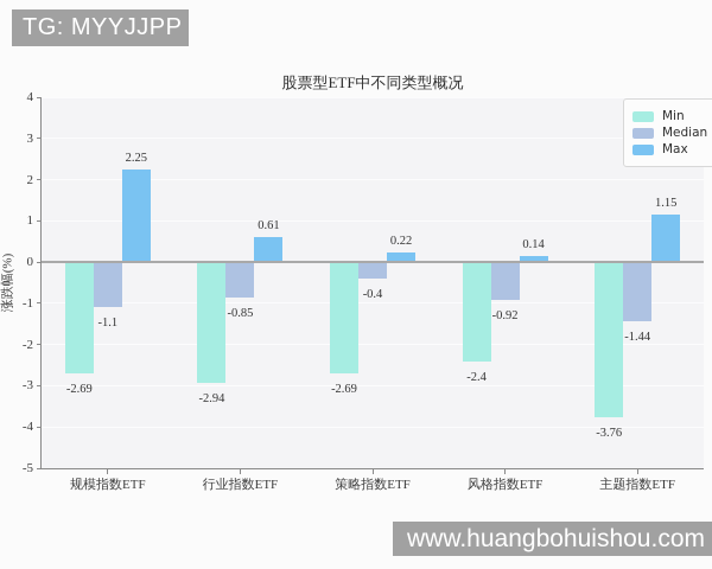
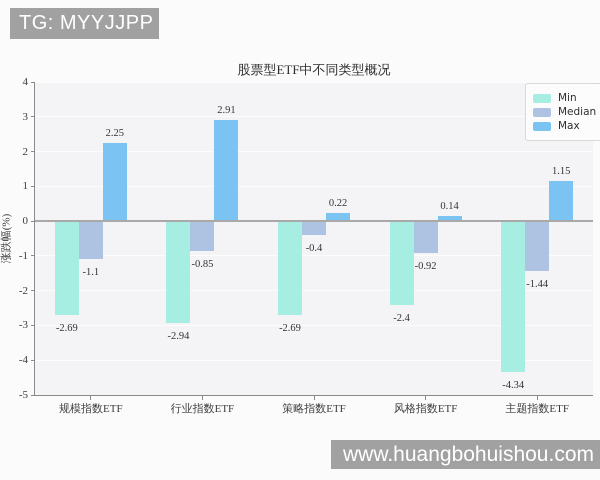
Max/行业指数ETF: 0.61 -> 2.91
Min/主题指数ETF: -3.76 -> -4.34
